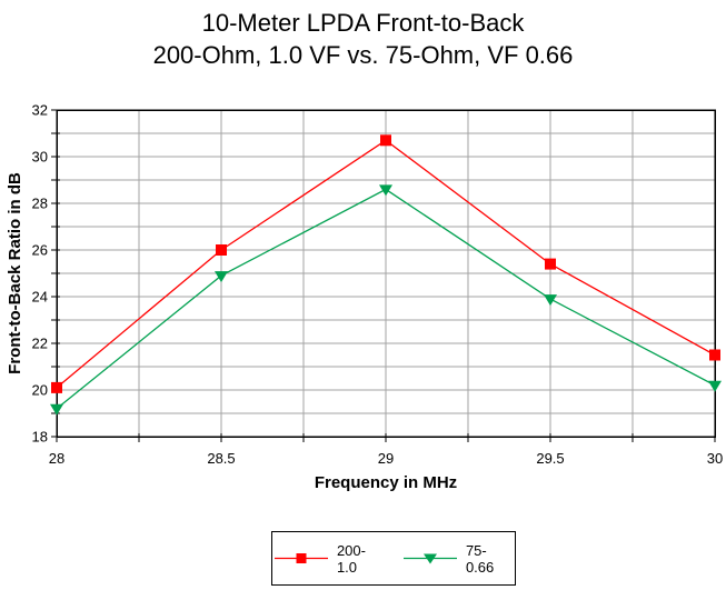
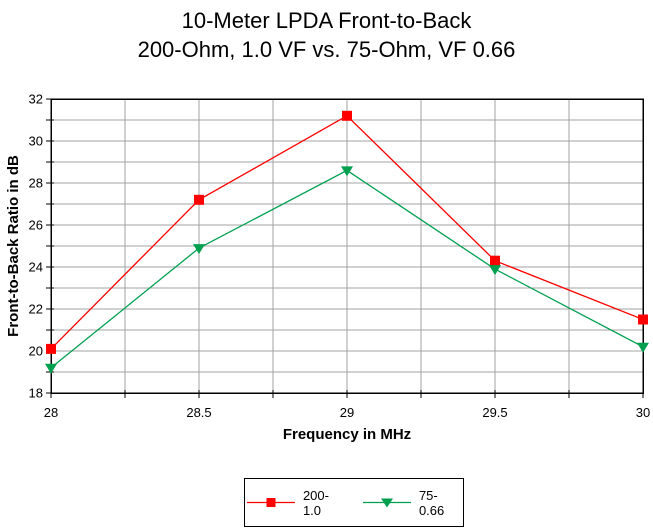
200-1.0/28.5: 26.0 -> 27.2
200-1.0/29: 30.7 -> 31.2
200-1.0/29.5: 25.4 -> 24.3
